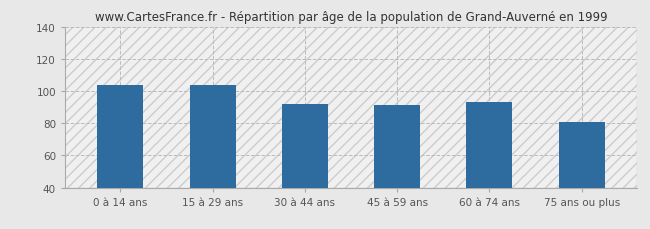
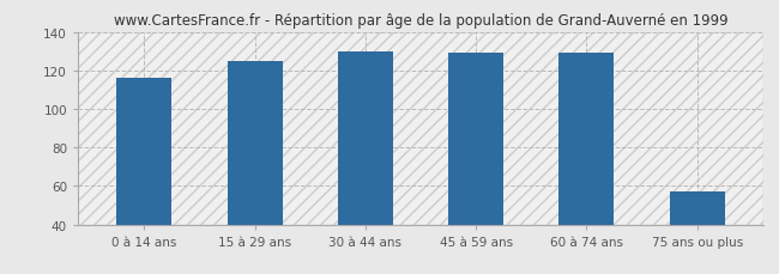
0 à 14 ans: 104 -> 116
15 à 29 ans: 104 -> 125
30 à 44 ans: 92 -> 130
45 à 59 ans: 91 -> 129
60 à 74 ans: 93 -> 129
75 ans ou plus: 81 -> 57
